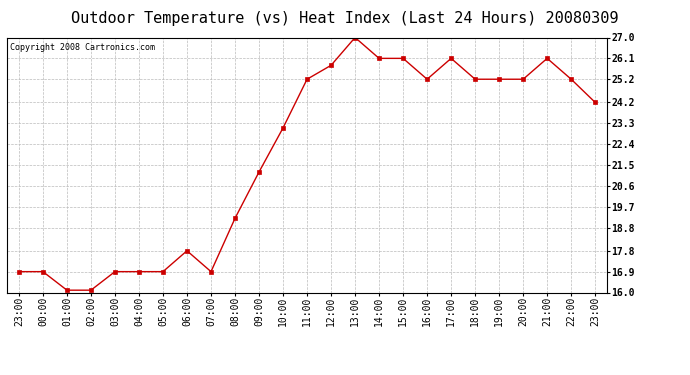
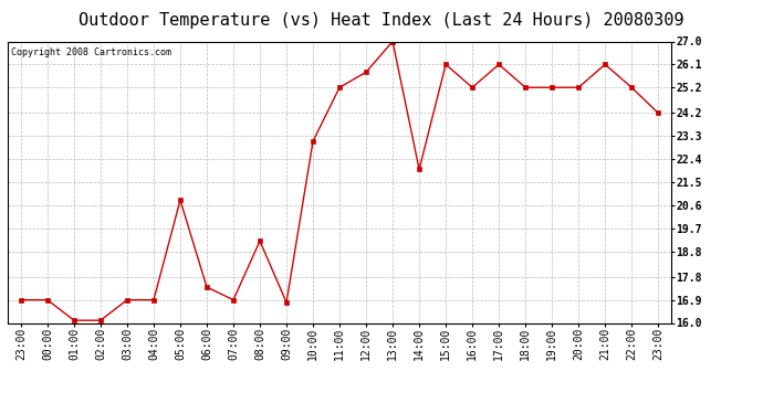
05:00: 16.9 -> 20.8
06:00: 17.8 -> 17.4
09:00: 21.2 -> 16.8
14:00: 26.1 -> 22.0
